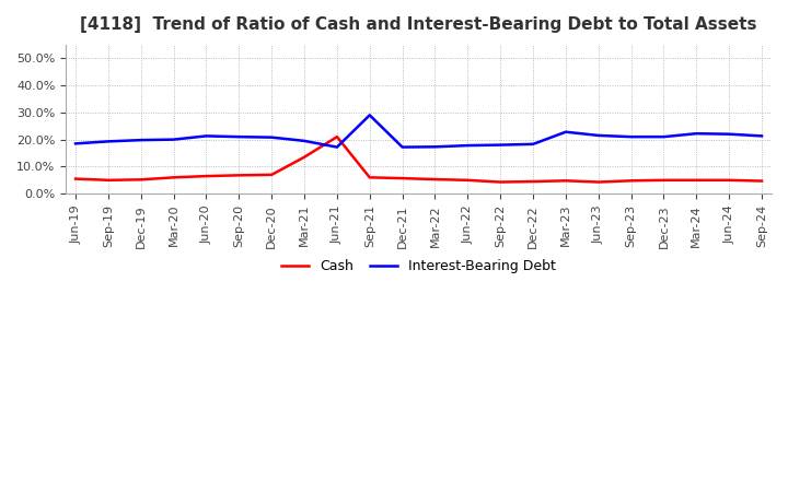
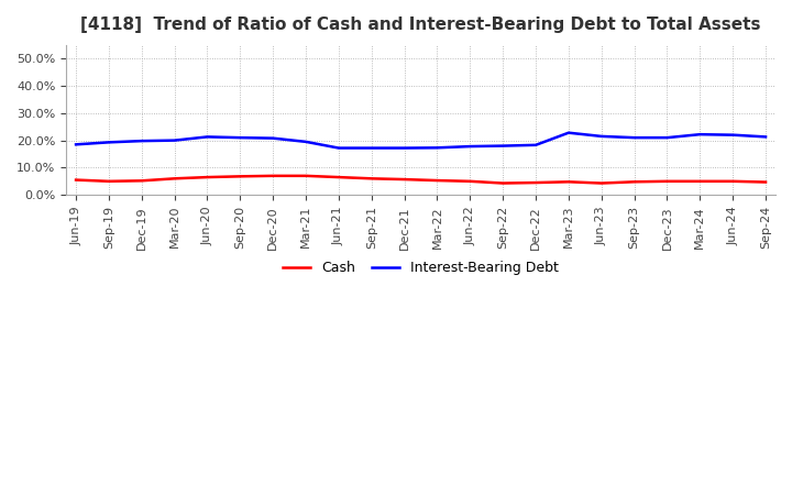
Cash/Mar-21: 13.5% -> 7.0%
Cash/Jun-21: 21.0% -> 6.5%
Interest-Bearing Debt/Sep-21: 29.0% -> 17.2%
